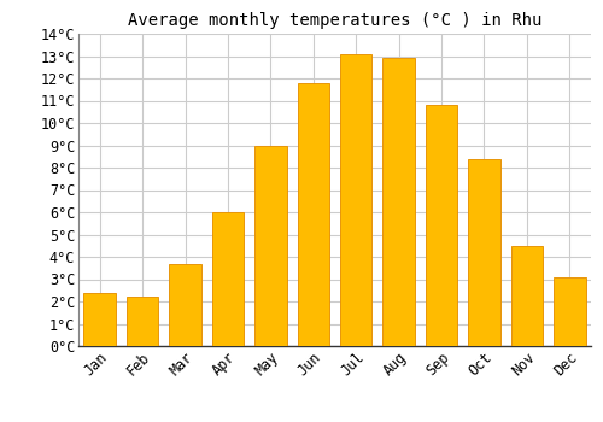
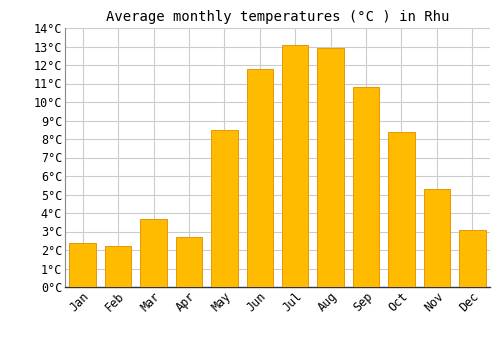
Apr: 6.0°C -> 2.7°C
May: 9.0°C -> 8.5°C
Nov: 4.5°C -> 5.3°C
